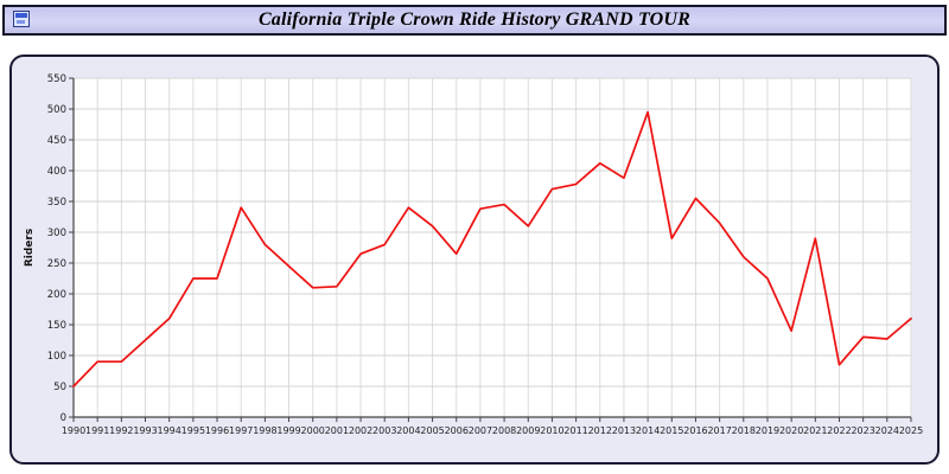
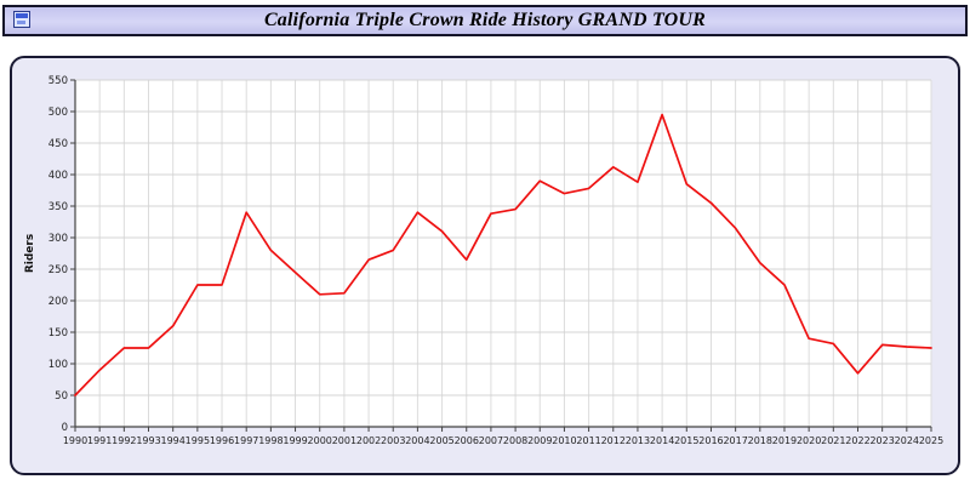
1992: 90 -> 120
2009: 310 -> 390
2015: 290 -> 380
2021: 290 -> 130
2025: 160 -> 120
